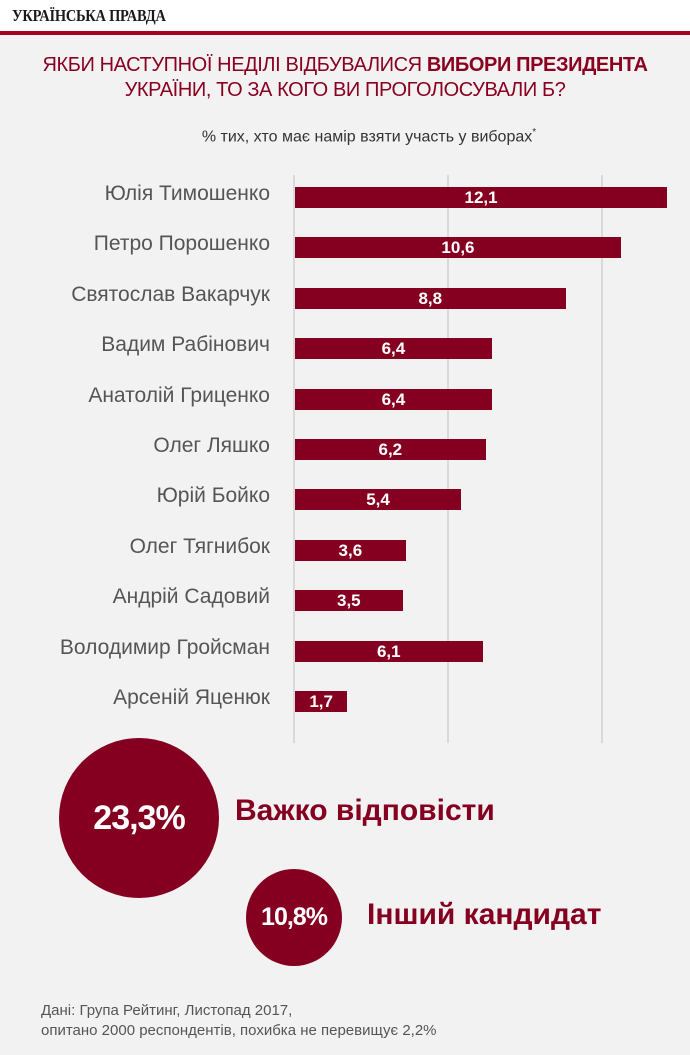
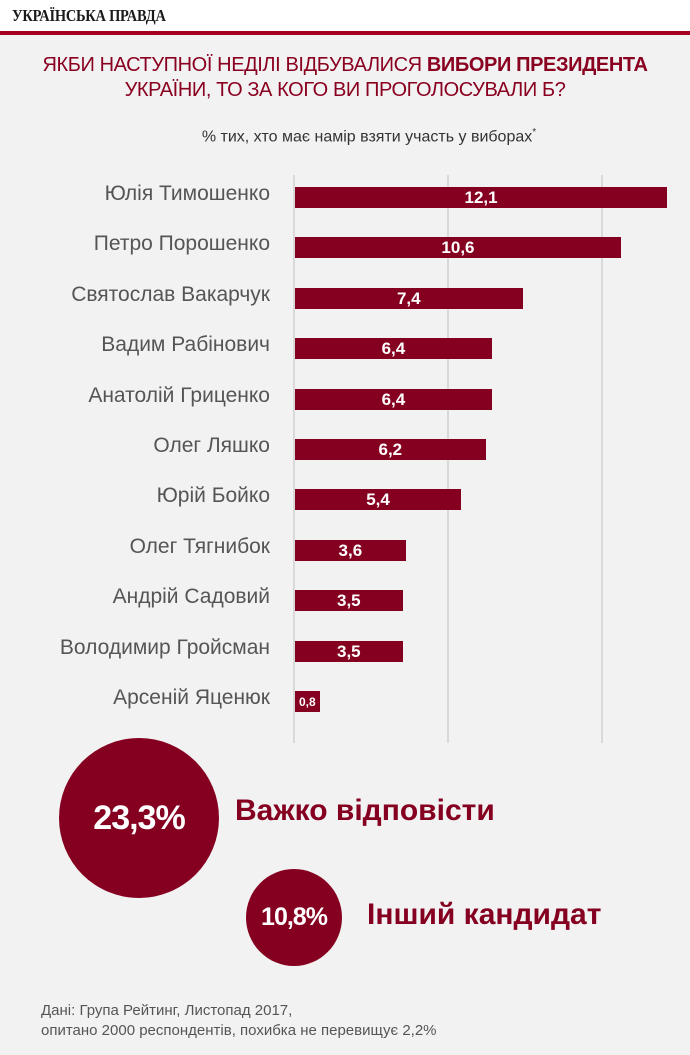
Святослав Вакарчук: 8,8 -> 7,4
Володимир Гройсман: 6,1 -> 3,5
Арсеній Яценюк: 1,7 -> 0,8
